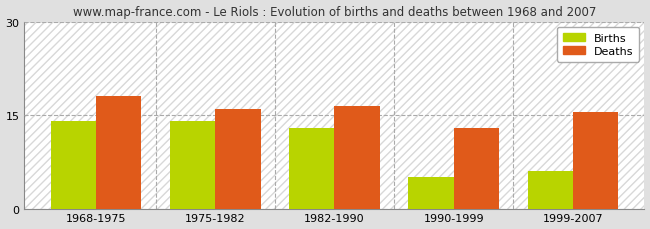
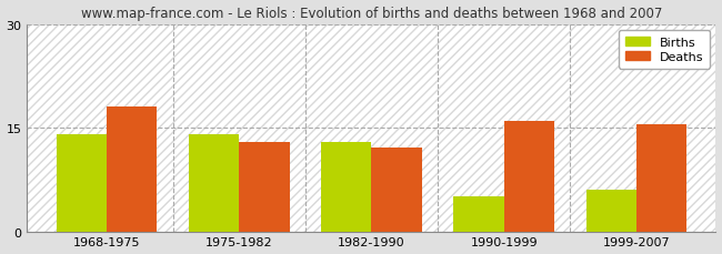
Deaths/1975-1982: 16.0 -> 13.0
Deaths/1982-1990: 16.5 -> 12.2
Deaths/1990-1999: 13.0 -> 16.0
